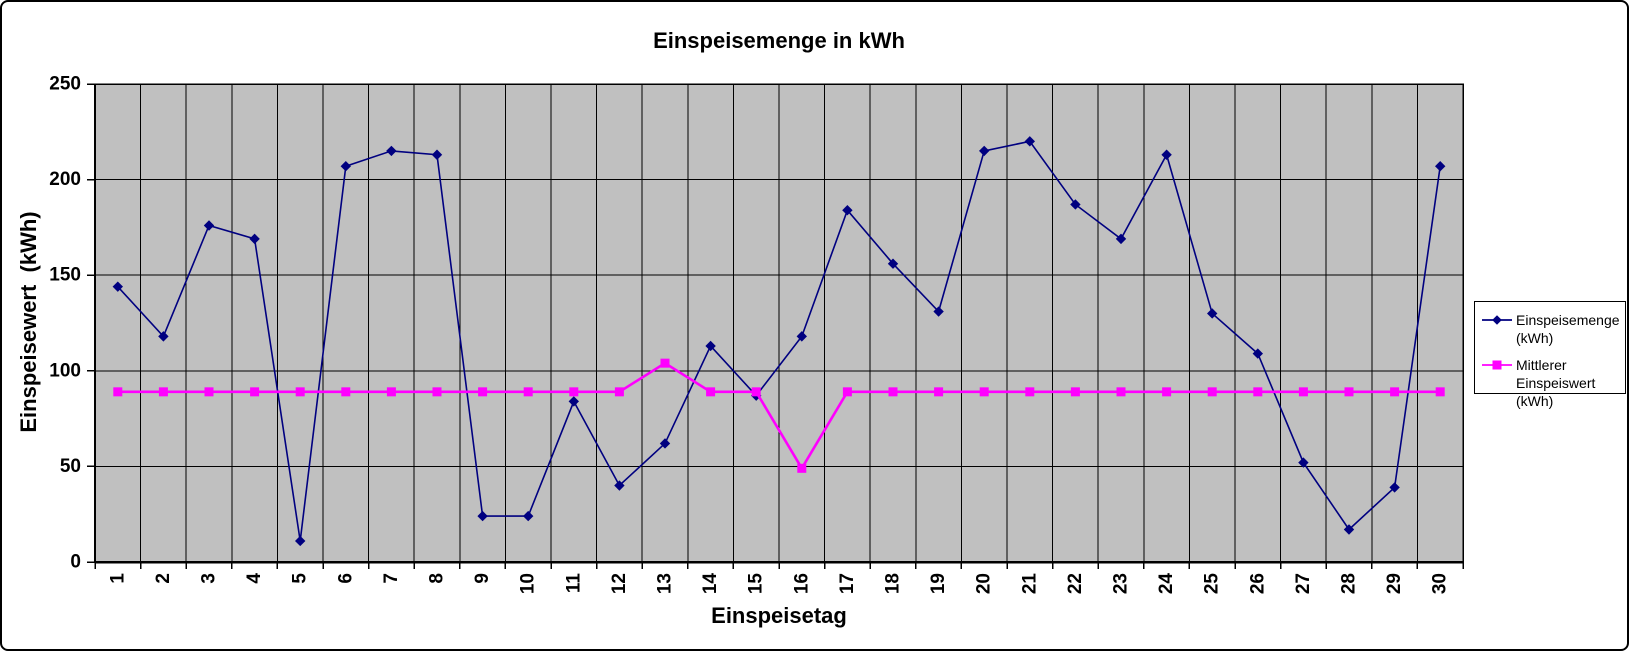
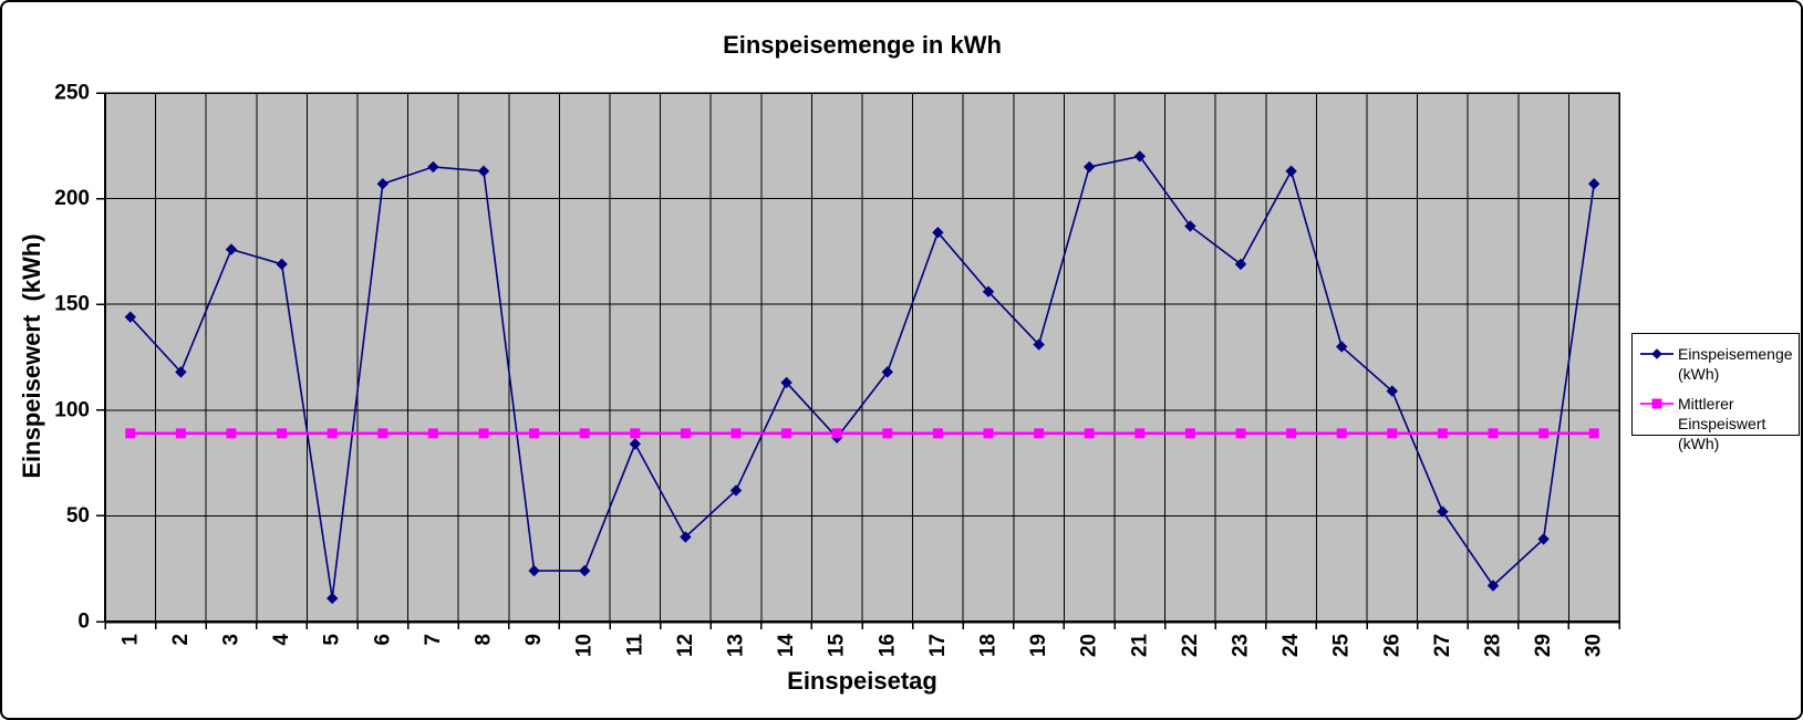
Mittlerer Einspeiswert (kWh)/13: 104 -> 89
Mittlerer Einspeiswert (kWh)/16: 49 -> 89
